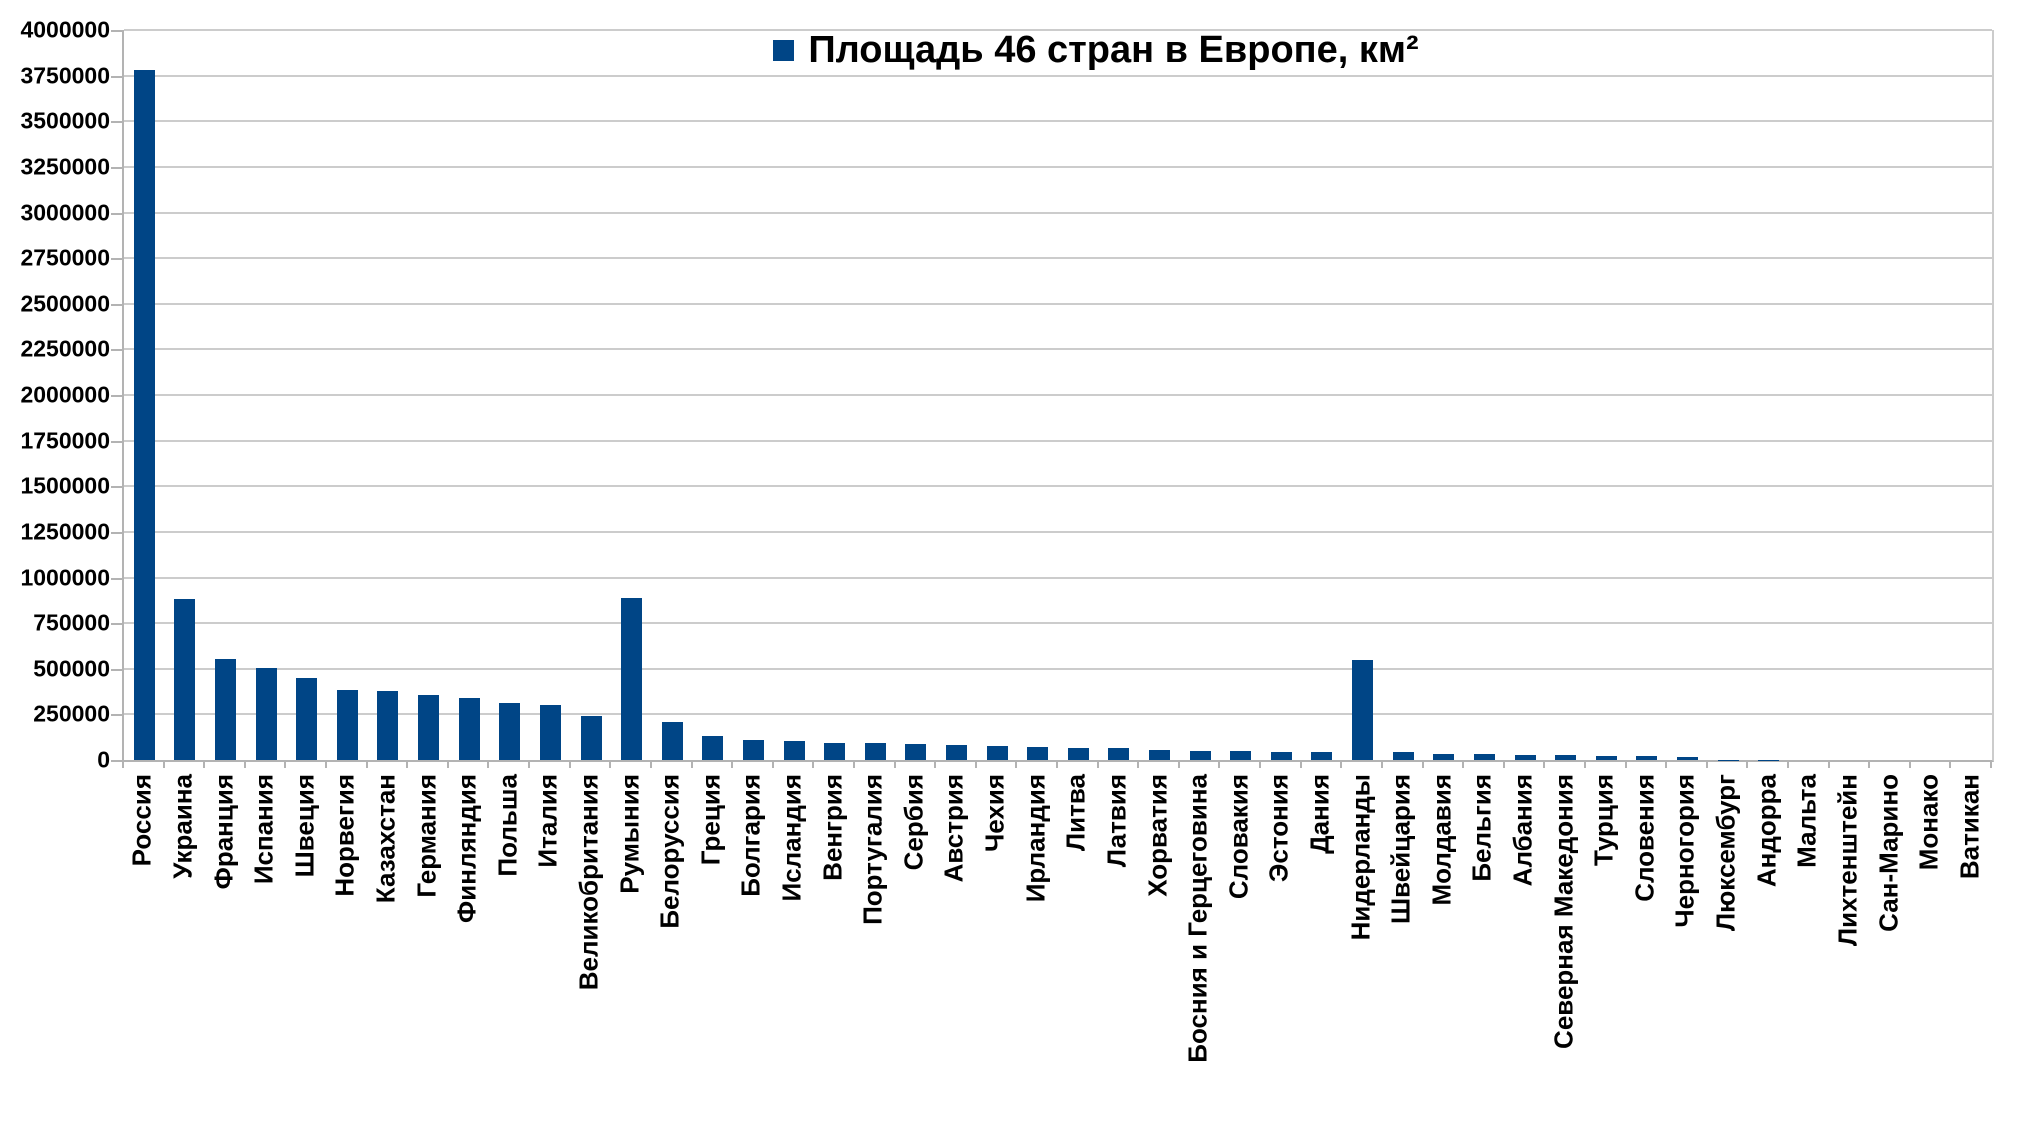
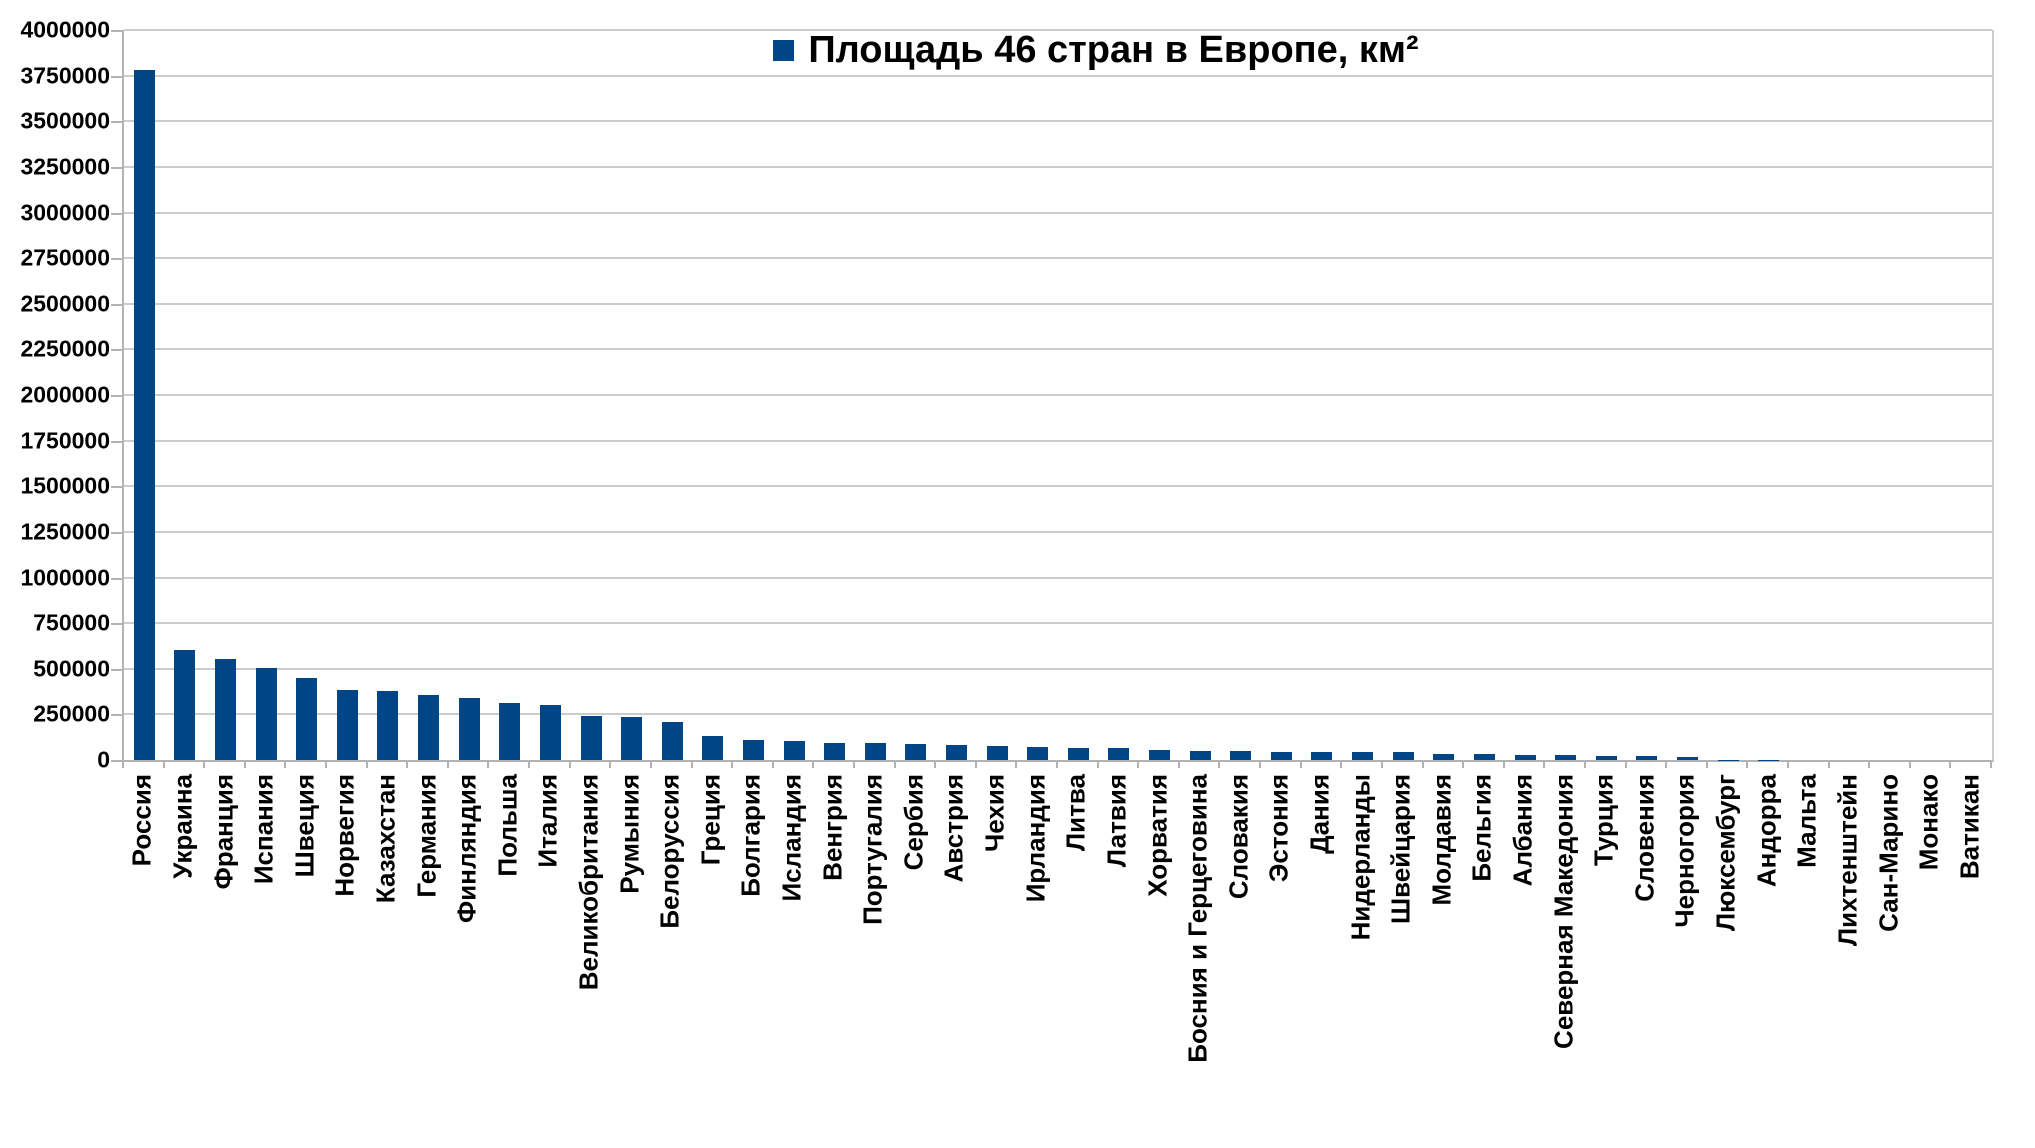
Украина: 880000 -> 600000
Румыния: 890000 -> 240000
Нидерланды: 550000 -> 40000
